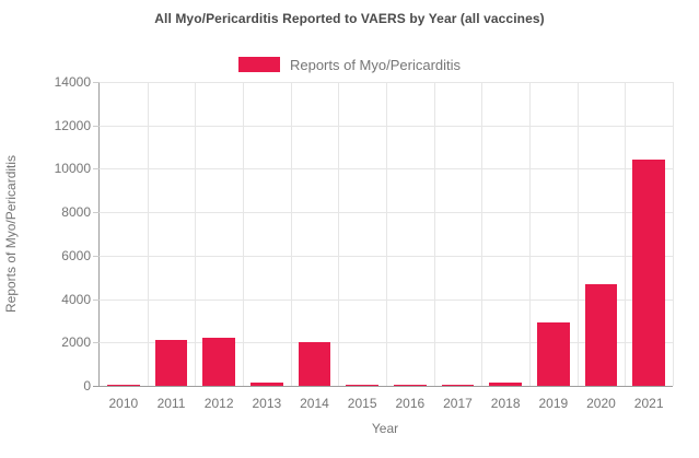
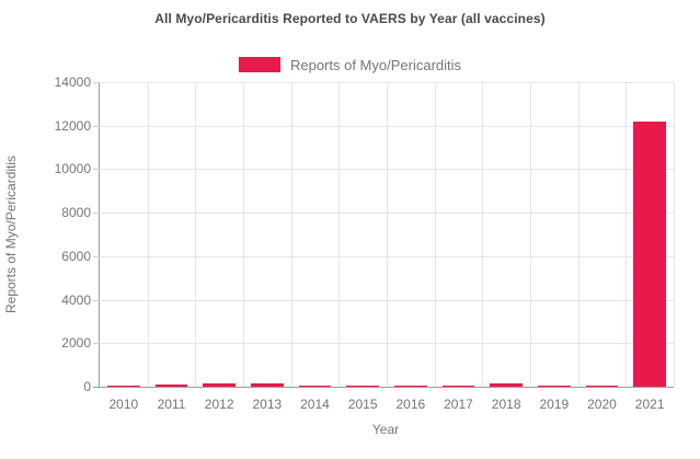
2011: 2100 -> 100
2012: 2200 -> 100
2014: 2000 -> 100
2019: 2900 -> 100
2020: 4700 -> 100
2021: 10400 -> 12200
